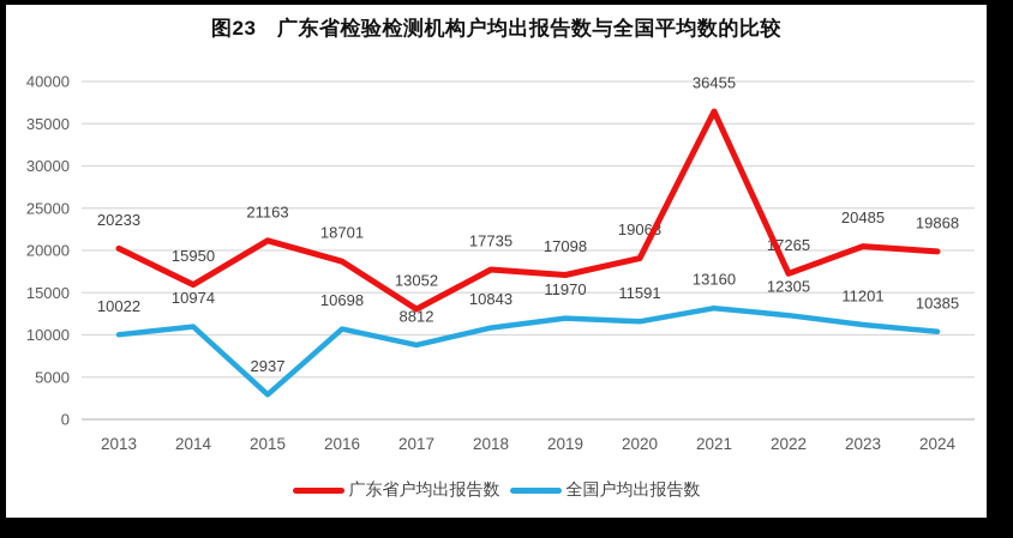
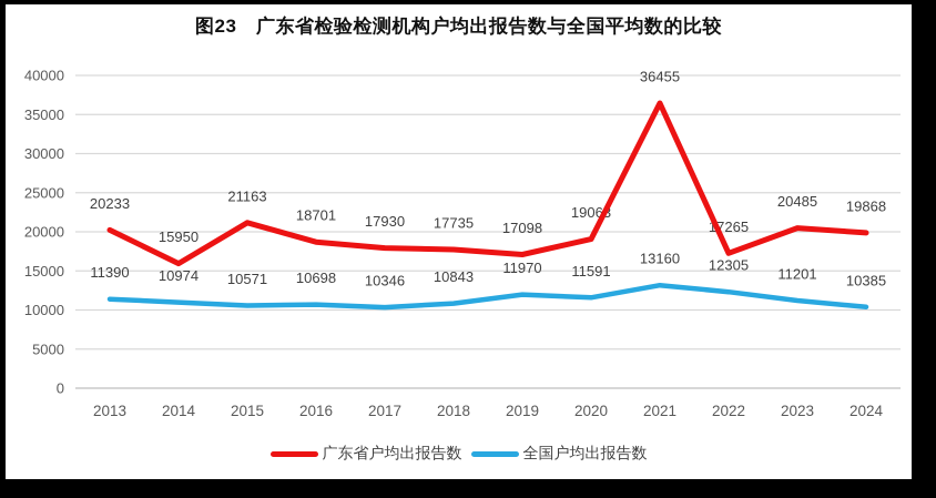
全国户均出报告数/2013: 10022 -> 11390
全国户均出报告数/2015: 2937 -> 10571
广东省户均出报告数/2017: 13052 -> 17930
全国户均出报告数/2017: 8812 -> 10346
